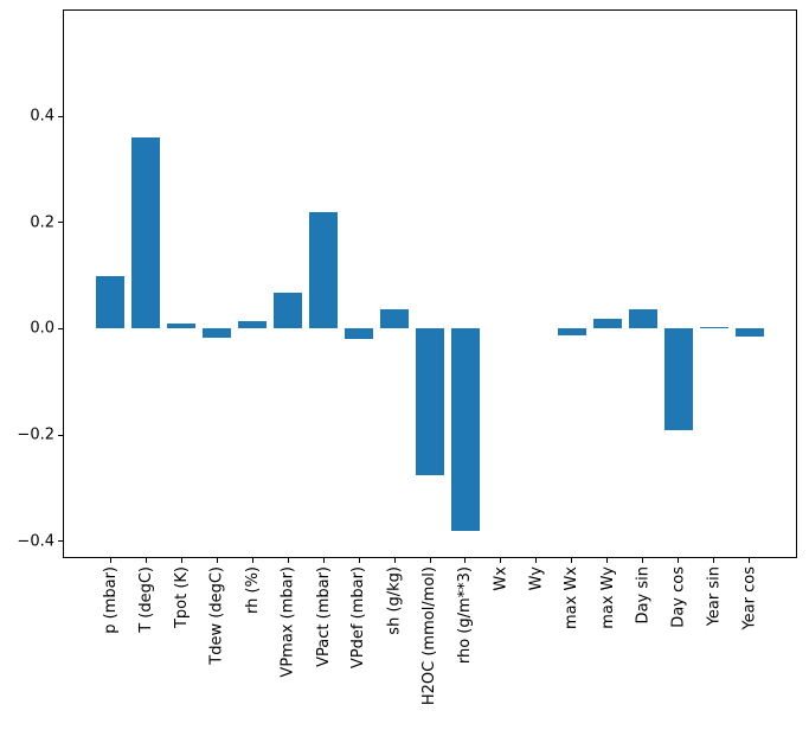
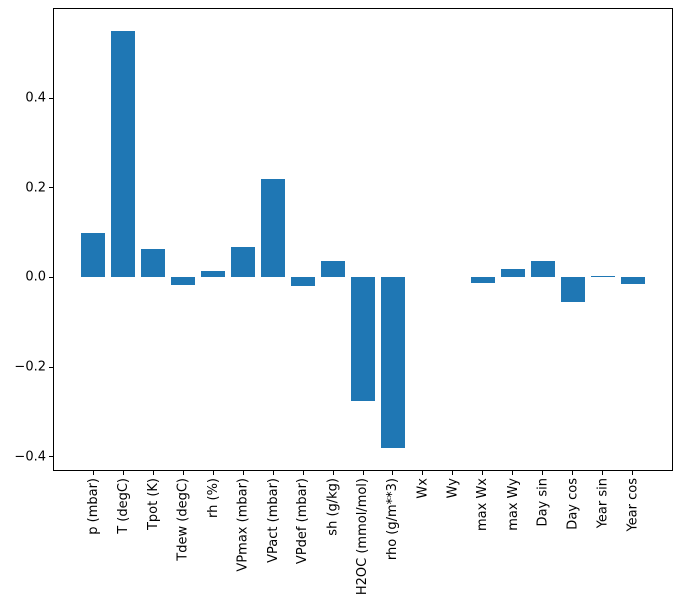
T (degC): 0.36 -> 0.55
Tpot (K): 0.01 -> 0.06
Day cos: -0.19 -> -0.06
